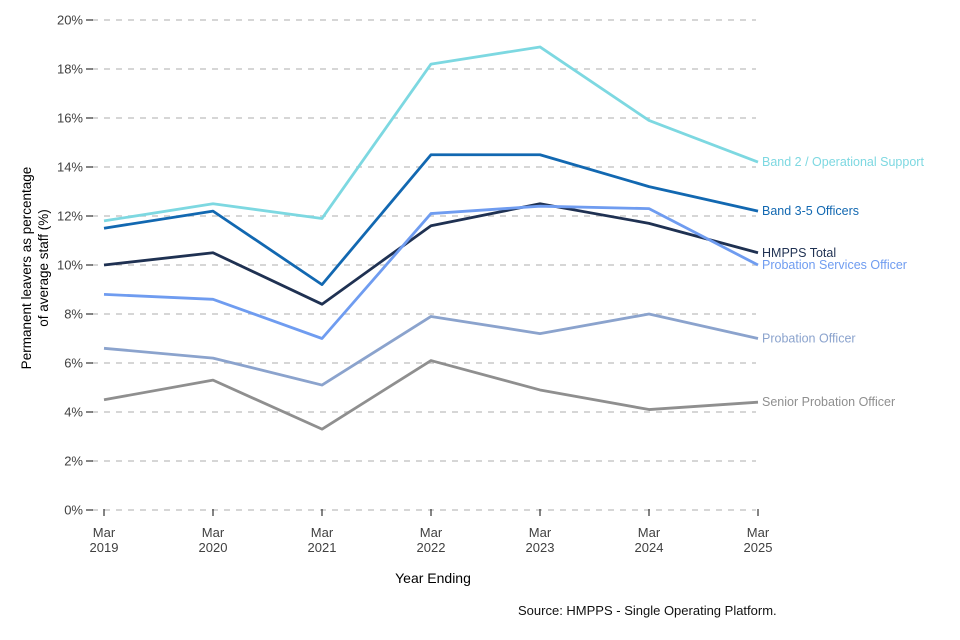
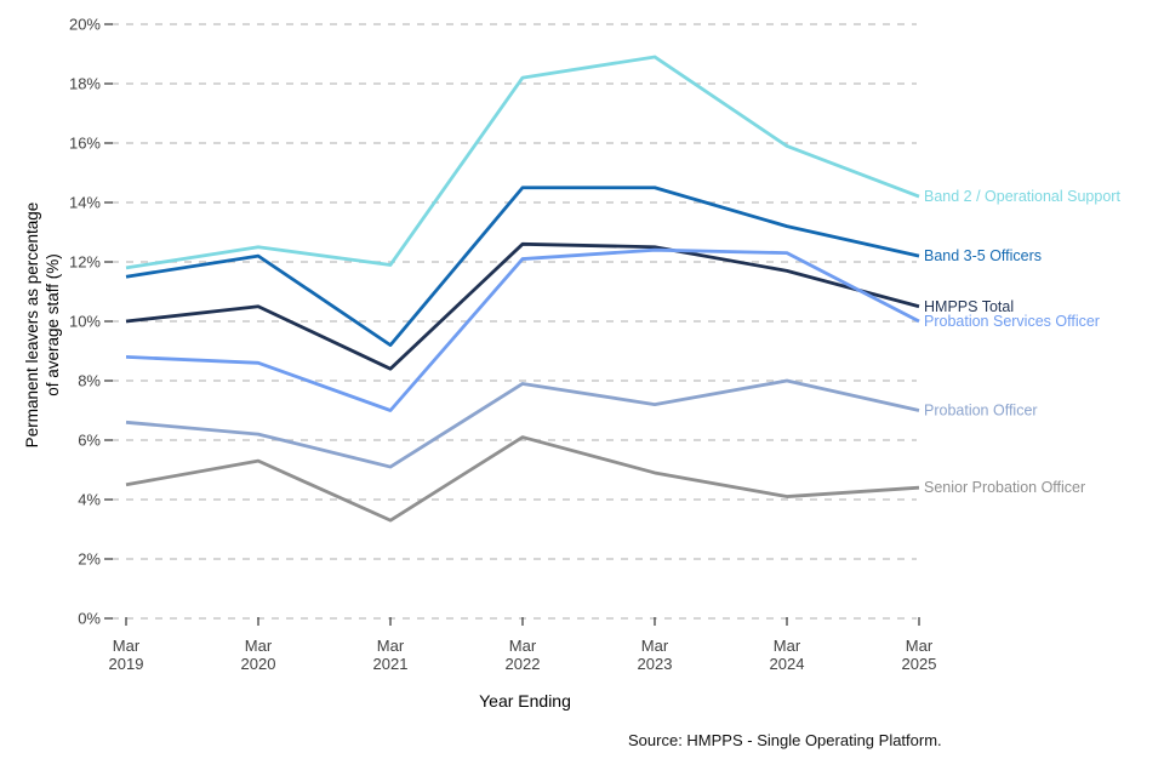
HMPPS Total/Mar 2022: 11.6% -> 12.6%
